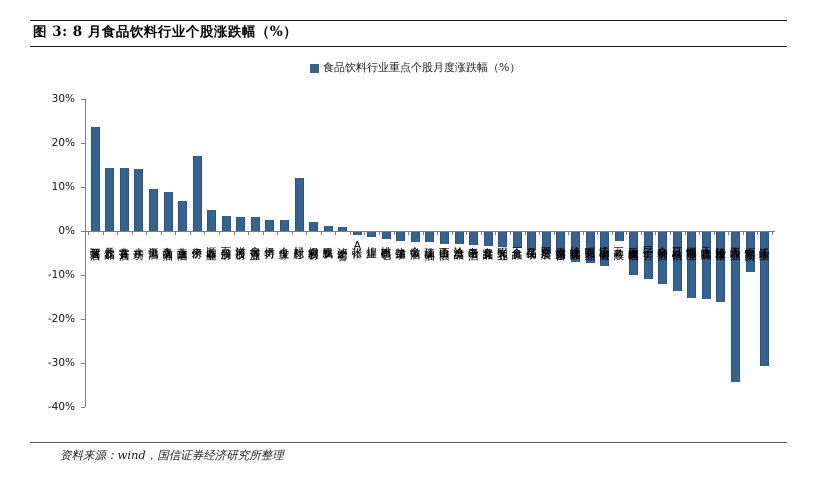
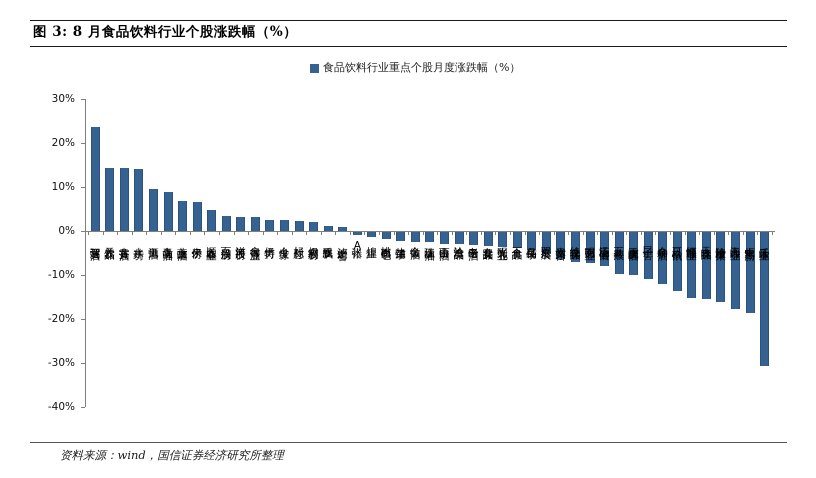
来伊份: 17% -> 7%
好想你: 12% -> 2%
五粮液: -2% -> -10%
海天味业: -34% -> -18%
中炬高新: -9% -> -18%
